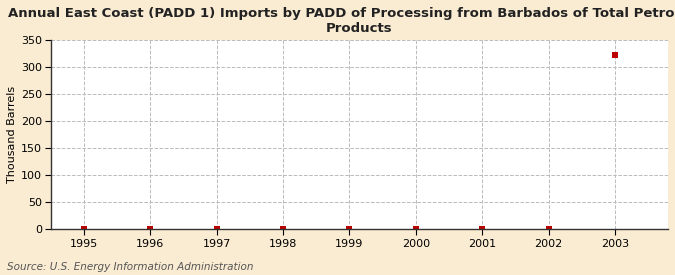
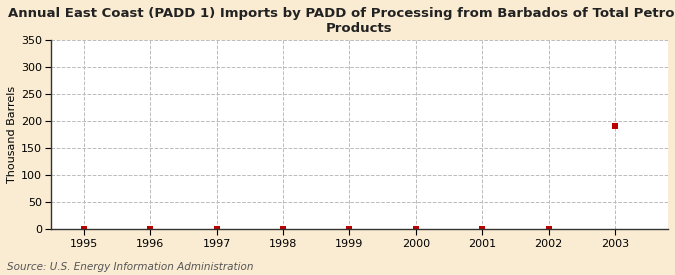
2003: 322 -> 192
